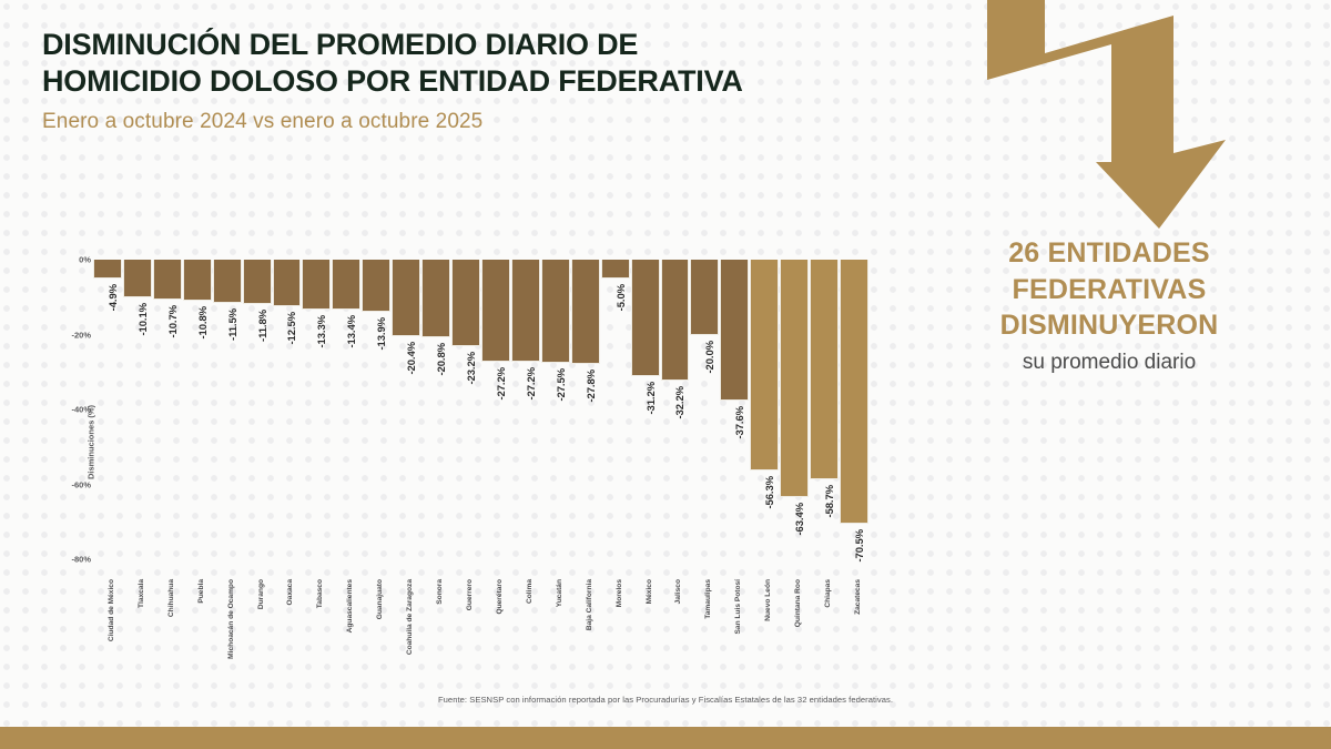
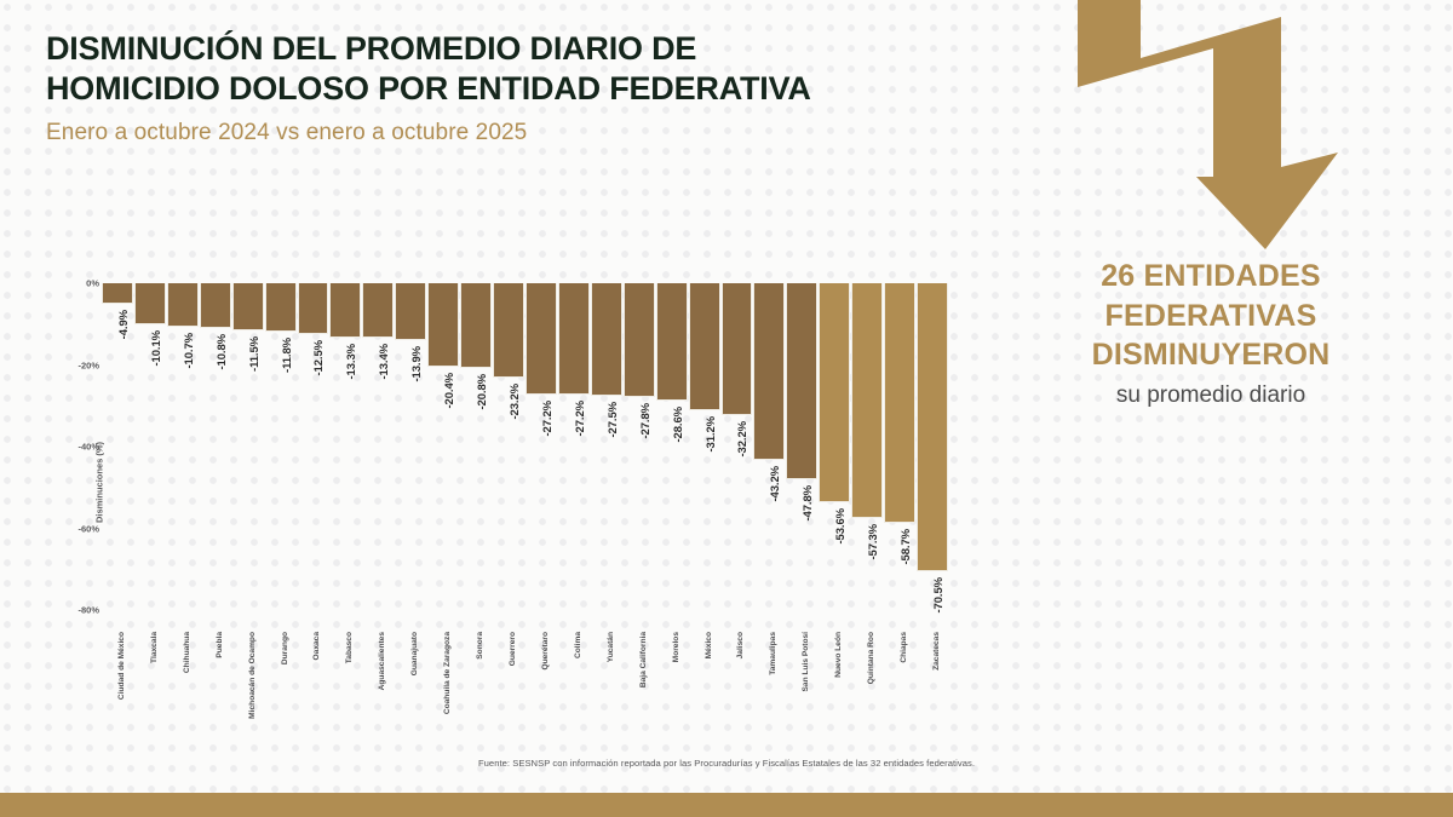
Morelos: -5.0% -> -28.6%
Tamaulipas: -20.0% -> -43.2%
San Luis Potosí: -37.6% -> -47.8%
Nuevo León: -56.3% -> -53.6%
Quintana Roo: -63.4% -> -57.3%
